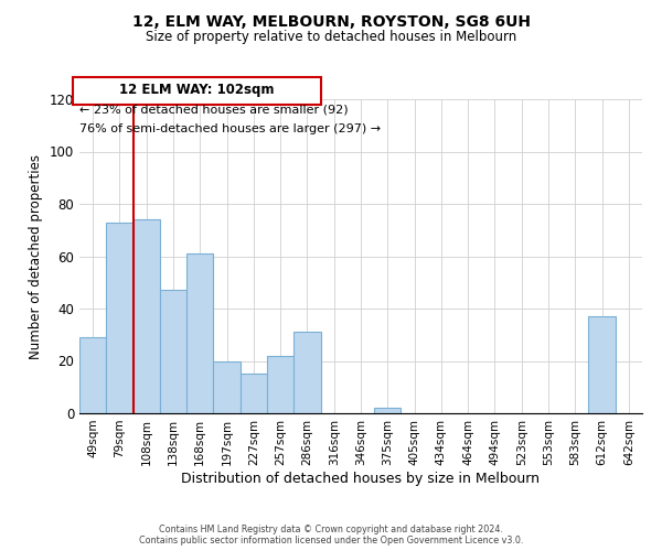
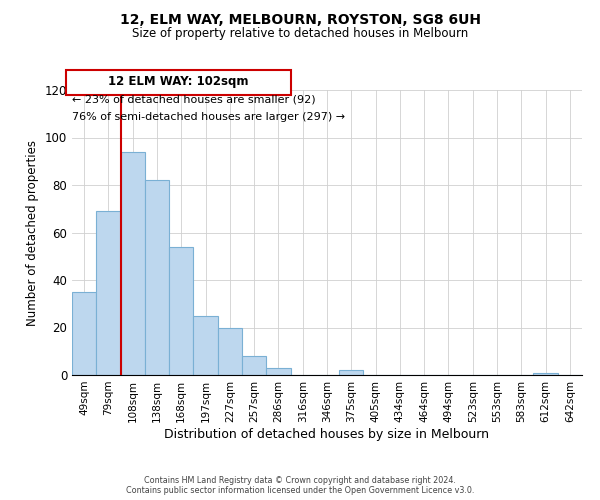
49sqm: 29 -> 35
79sqm: 73 -> 69
108sqm: 74 -> 94
138sqm: 47 -> 82
168sqm: 61 -> 54
197sqm: 20 -> 25
227sqm: 15 -> 20
257sqm: 22 -> 8
286sqm: 31 -> 3
612sqm: 37 -> 1
